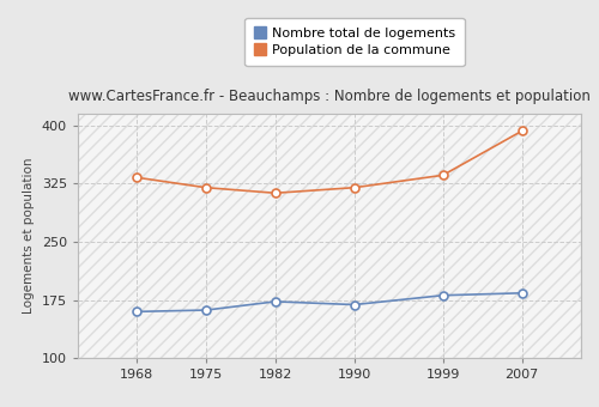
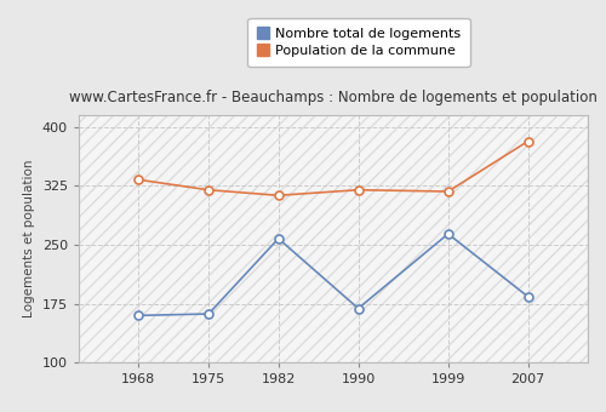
Nombre total de logements/1982: 173 -> 258
Nombre total de logements/1999: 181 -> 264
Population de la commune/1999: 336 -> 318
Population de la commune/2007: 393 -> 382
